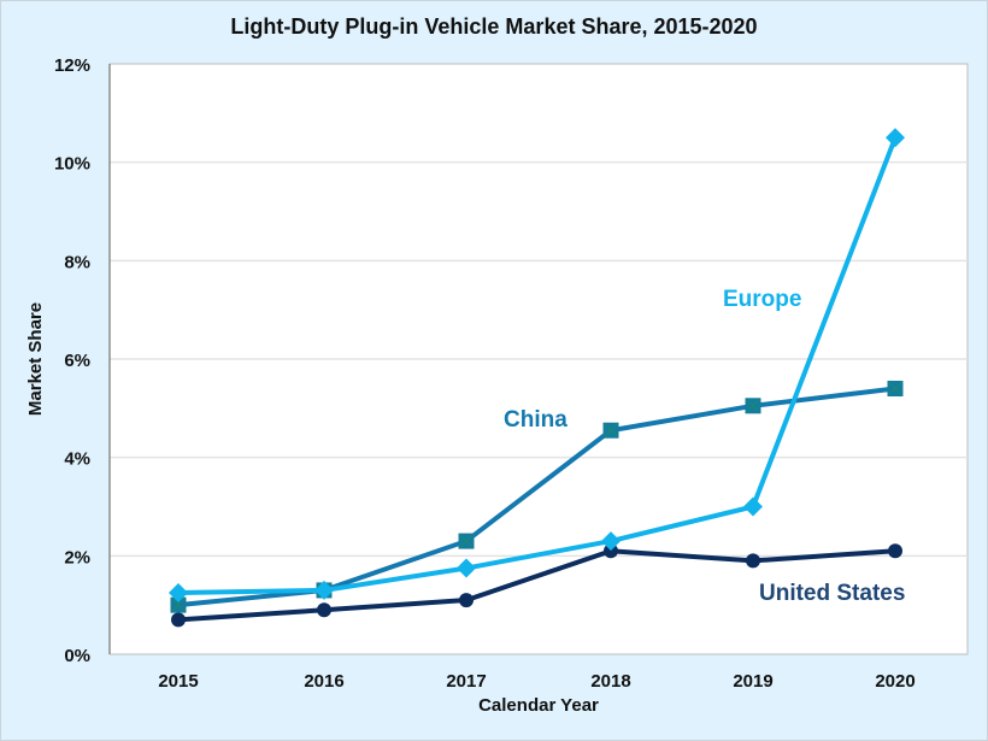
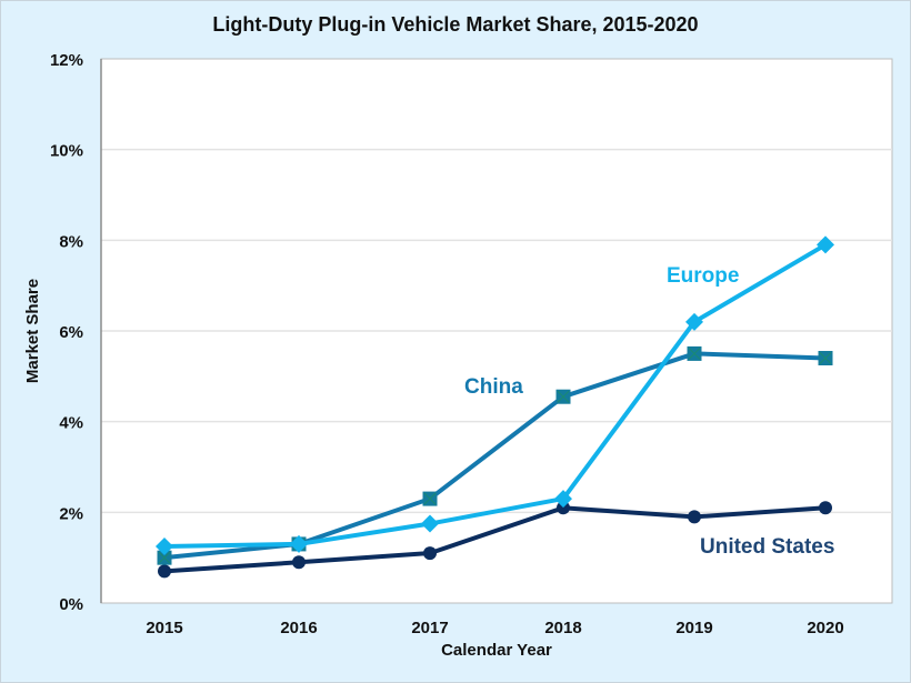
China/2019: 5.0% -> 5.5%
Europe/2019: 3.0% -> 6.2%
Europe/2020: 10.5% -> 7.9%
